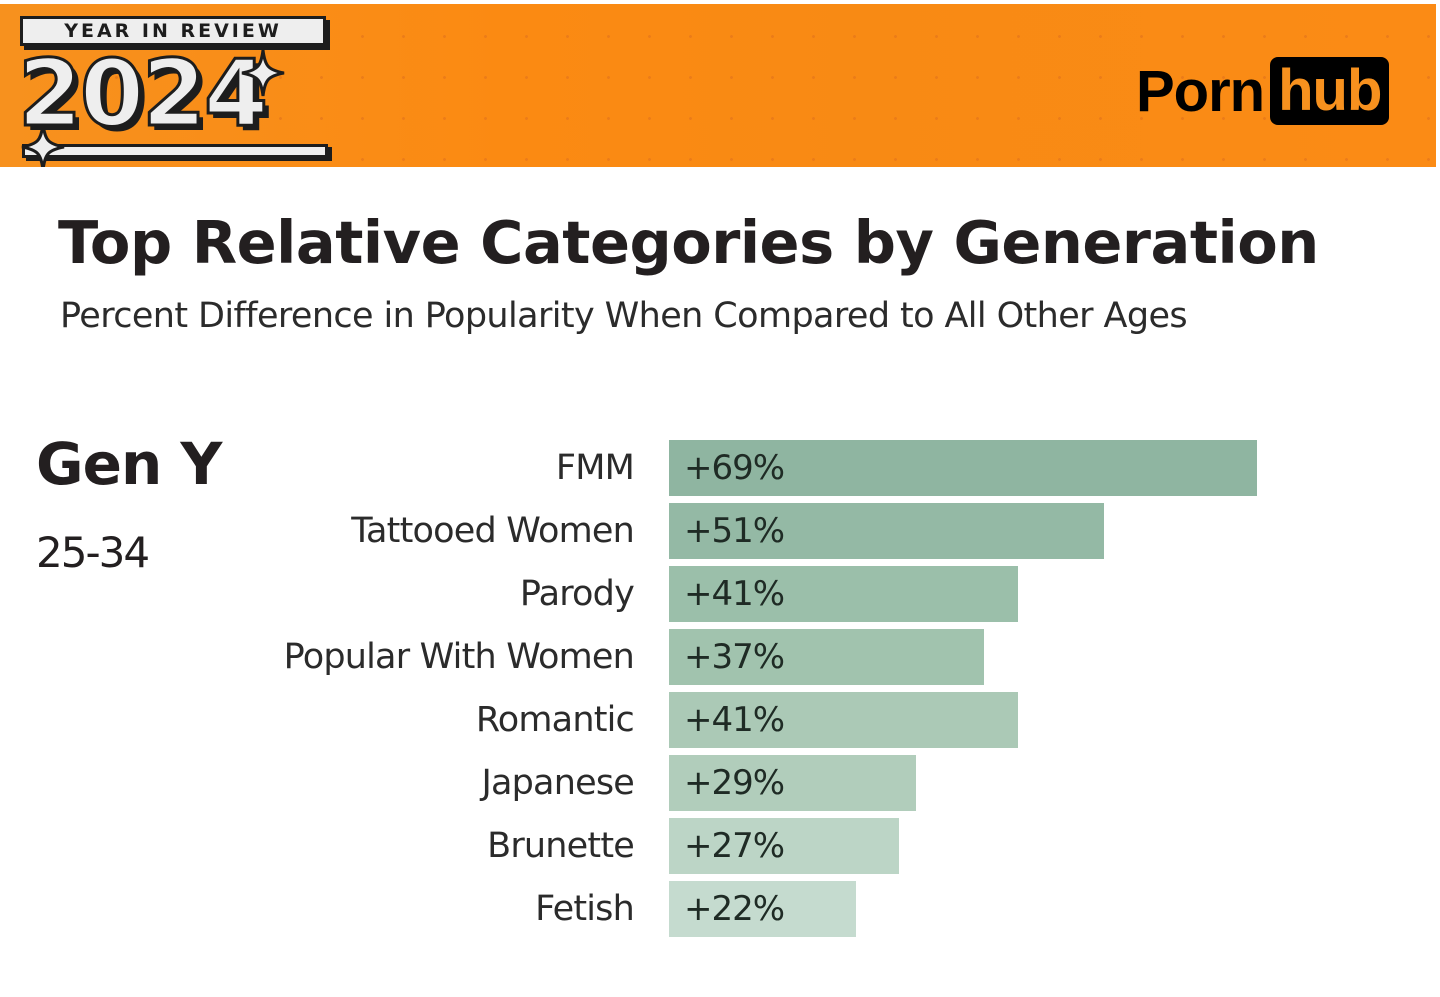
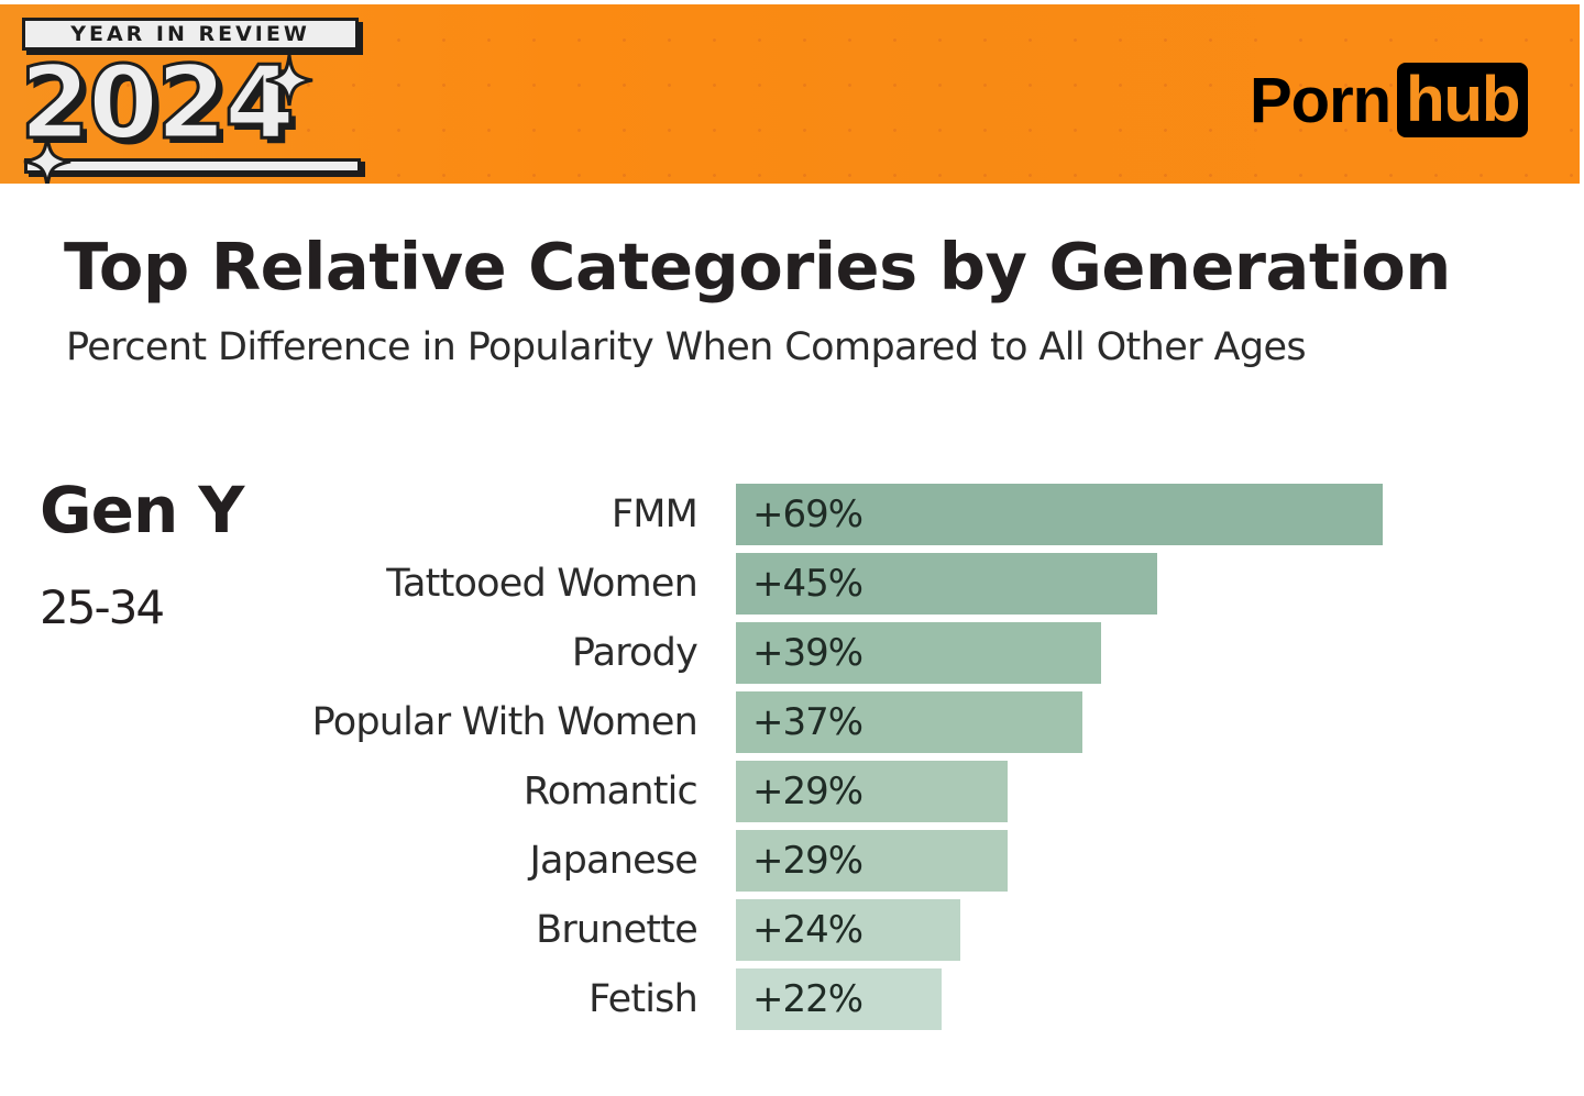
Tattooed Women: +51% -> +45%
Parody: +41% -> +39%
Romantic: +41% -> +29%
Brunette: +27% -> +24%
